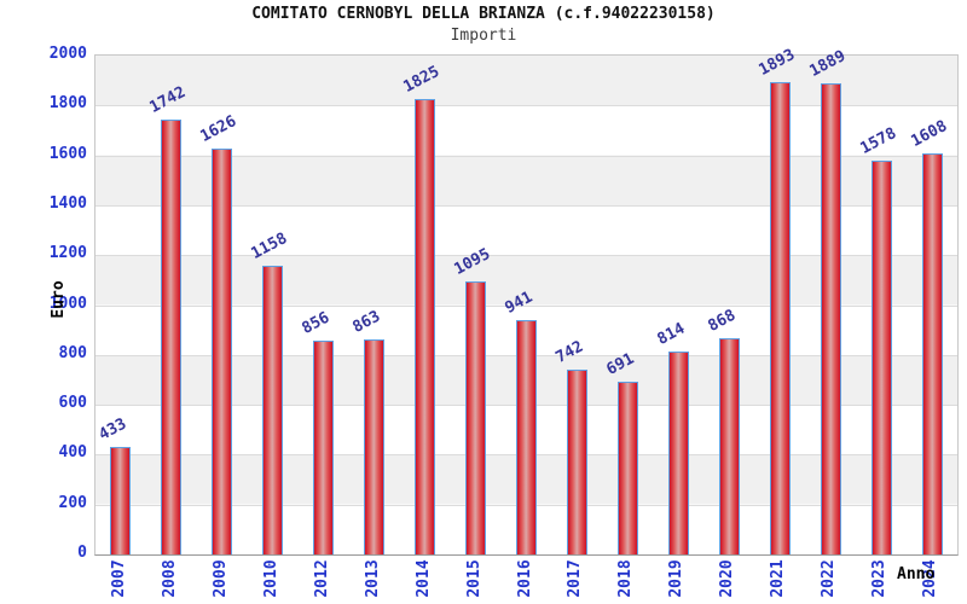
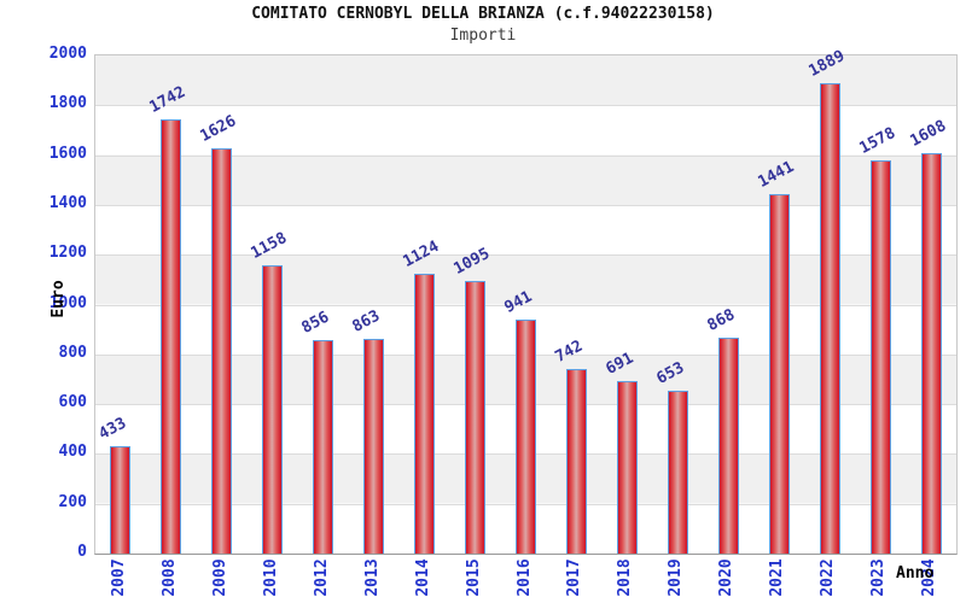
2014: 1825 -> 1124
2019: 814 -> 653
2021: 1893 -> 1441
